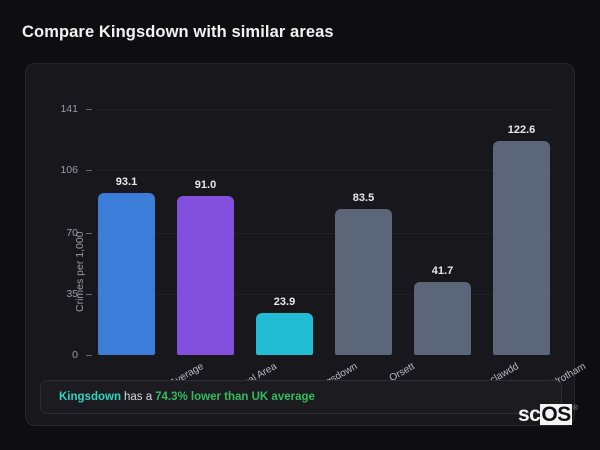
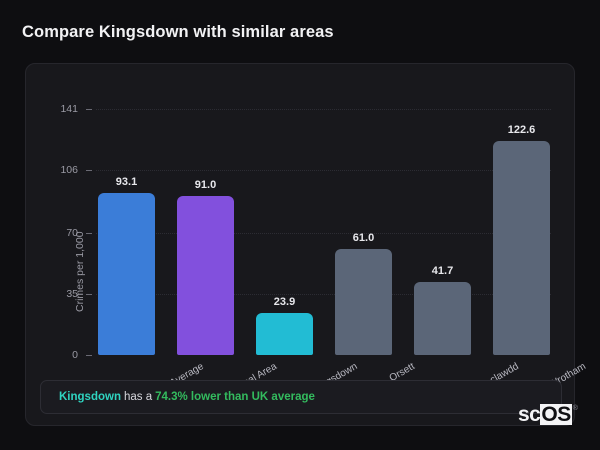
Orsett: 83.5 -> 61.0
